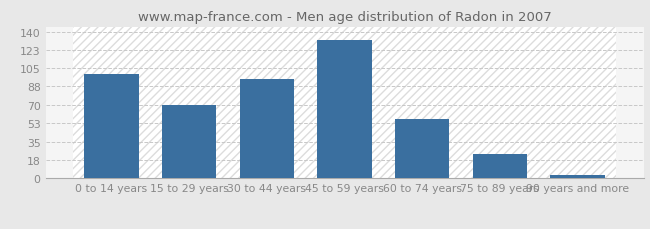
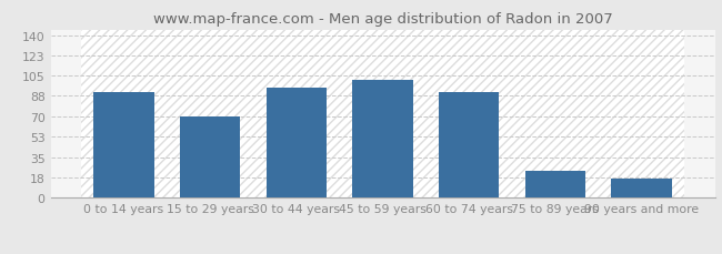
0 to 14 years: 100 -> 91
45 to 59 years: 132 -> 102
60 to 74 years: 57 -> 91
90 years and more: 3 -> 17
